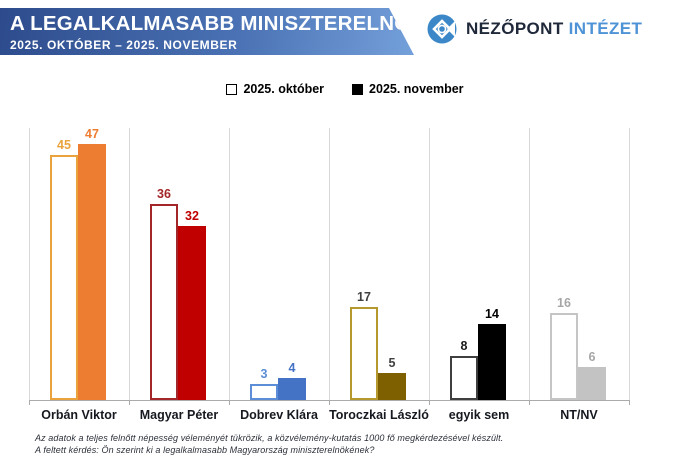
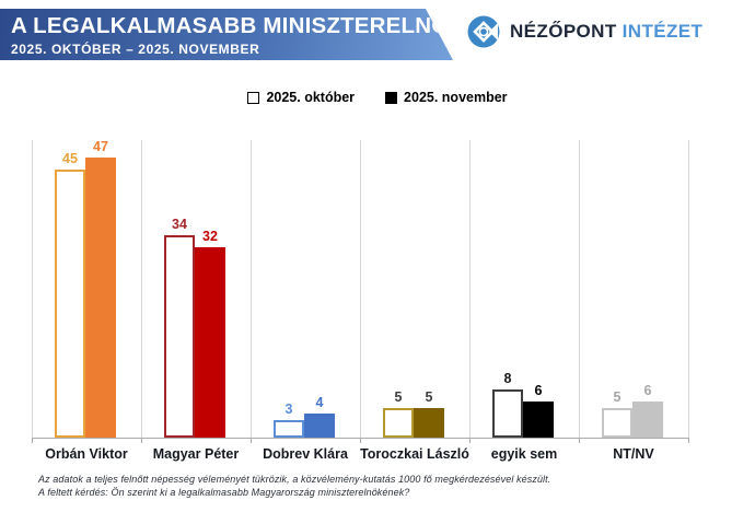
2025. október/Magyar Péter: 36 -> 34
2025. október/Toroczkai László: 17 -> 5
2025. november/egyik sem: 14 -> 6
2025. október/NT/NV: 16 -> 5
